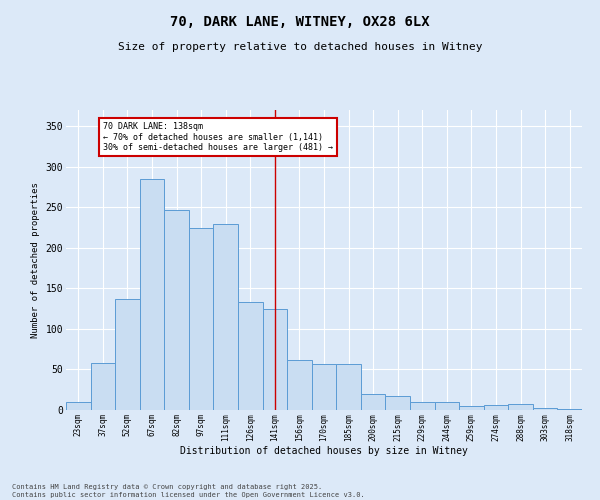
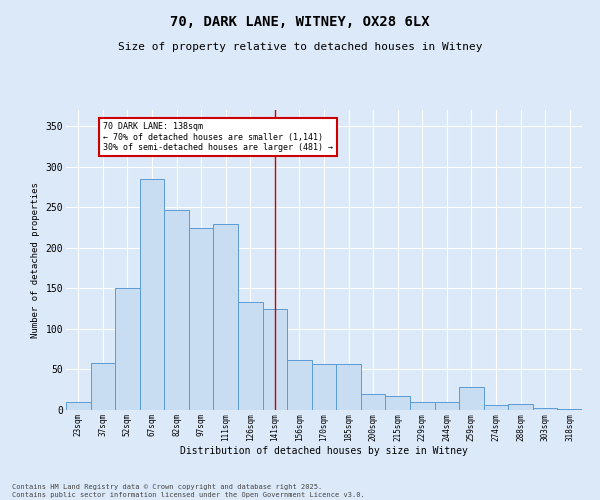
52sqm: 137 -> 150
259sqm: 5 -> 28
